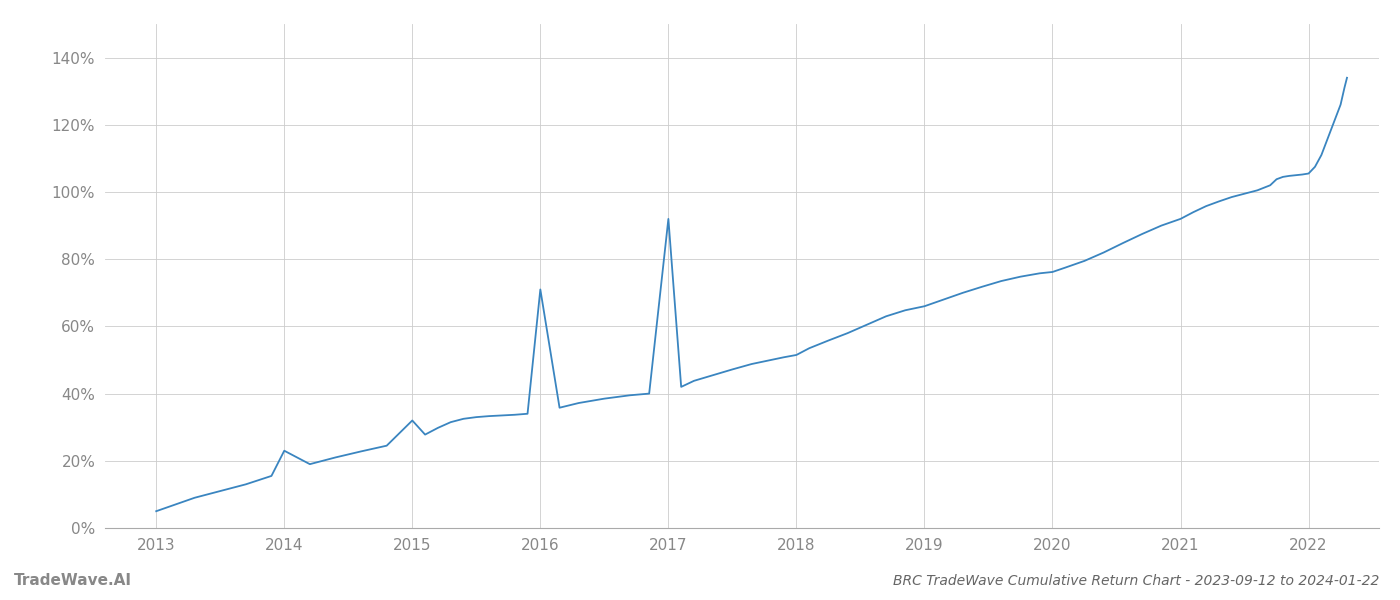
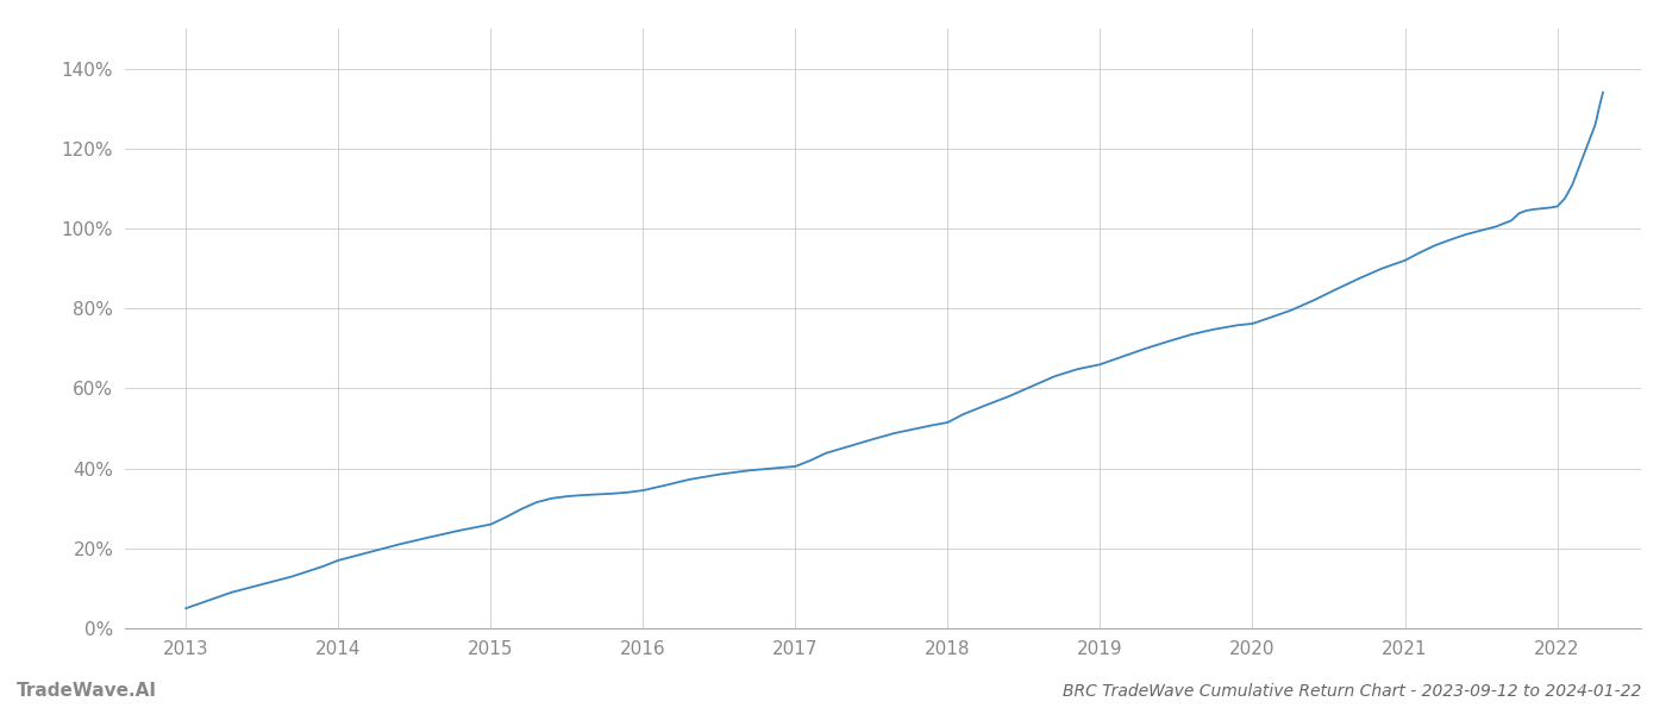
2014: 23.0% -> 17.0%
2015: 32.0% -> 26.0%
2016: 71.0% -> 34.5%
2017: 92.0% -> 40.5%
